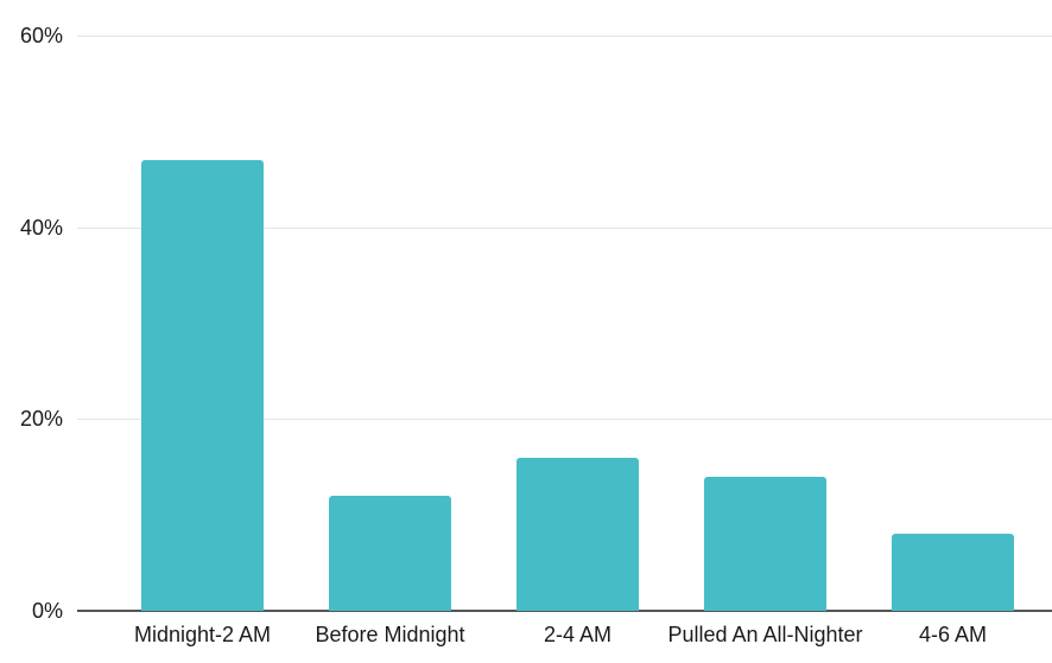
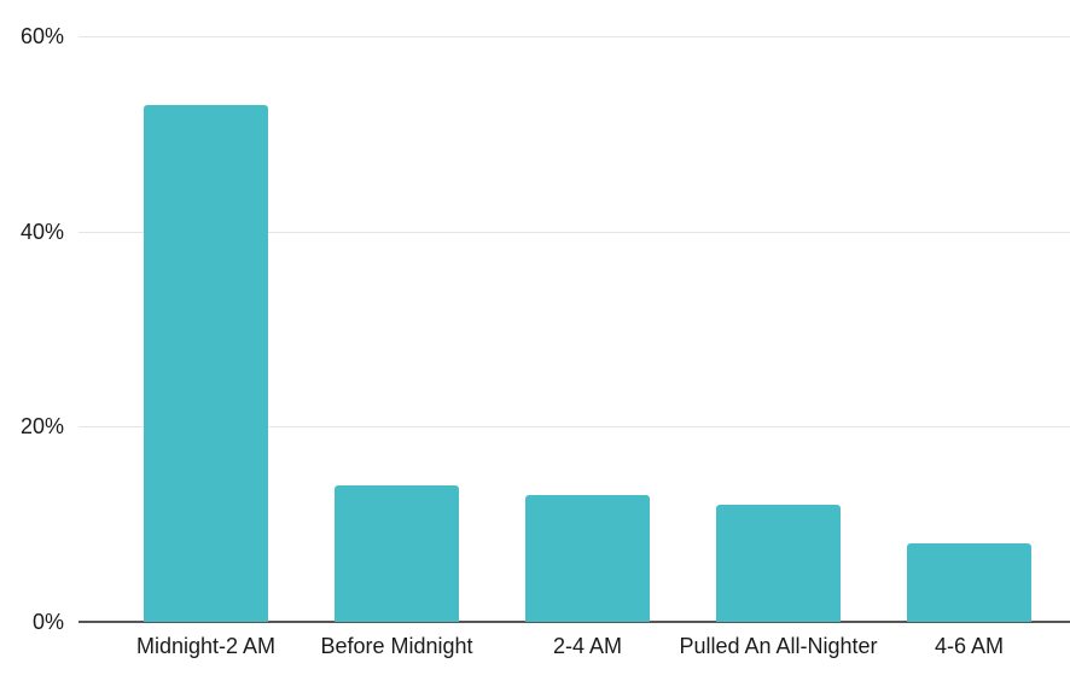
Midnight-2 AM: 47% -> 53%
Before Midnight: 12% -> 14%
2-4 AM: 16% -> 13%
Pulled An All-Nighter: 14% -> 12%
